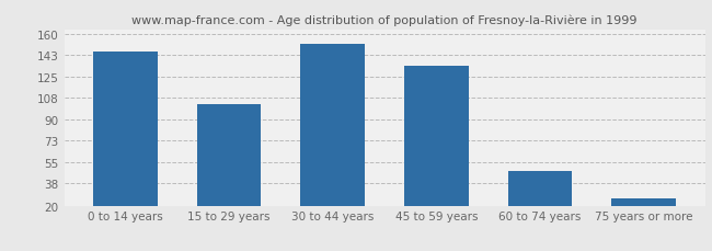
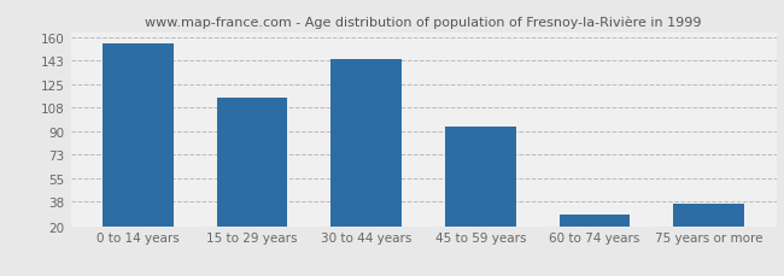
0 to 14 years: 146 -> 156
15 to 29 years: 103 -> 115
30 to 44 years: 152 -> 144
45 to 59 years: 134 -> 94
60 to 74 years: 48 -> 29
75 years or more: 26 -> 37
